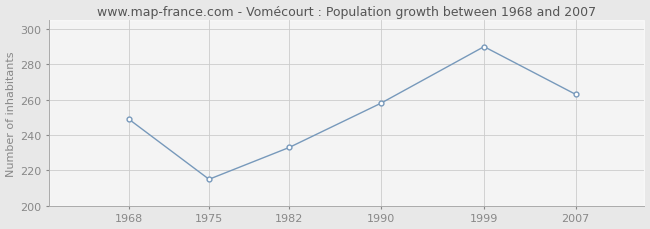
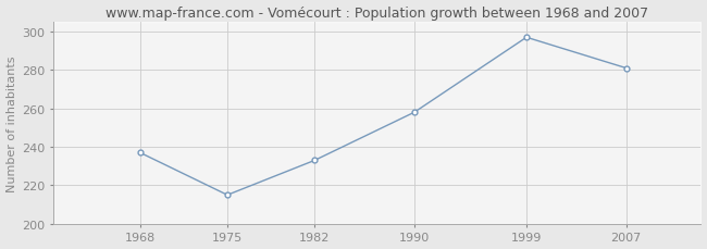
1968: 249 -> 237
1999: 290 -> 297
2007: 263 -> 281
